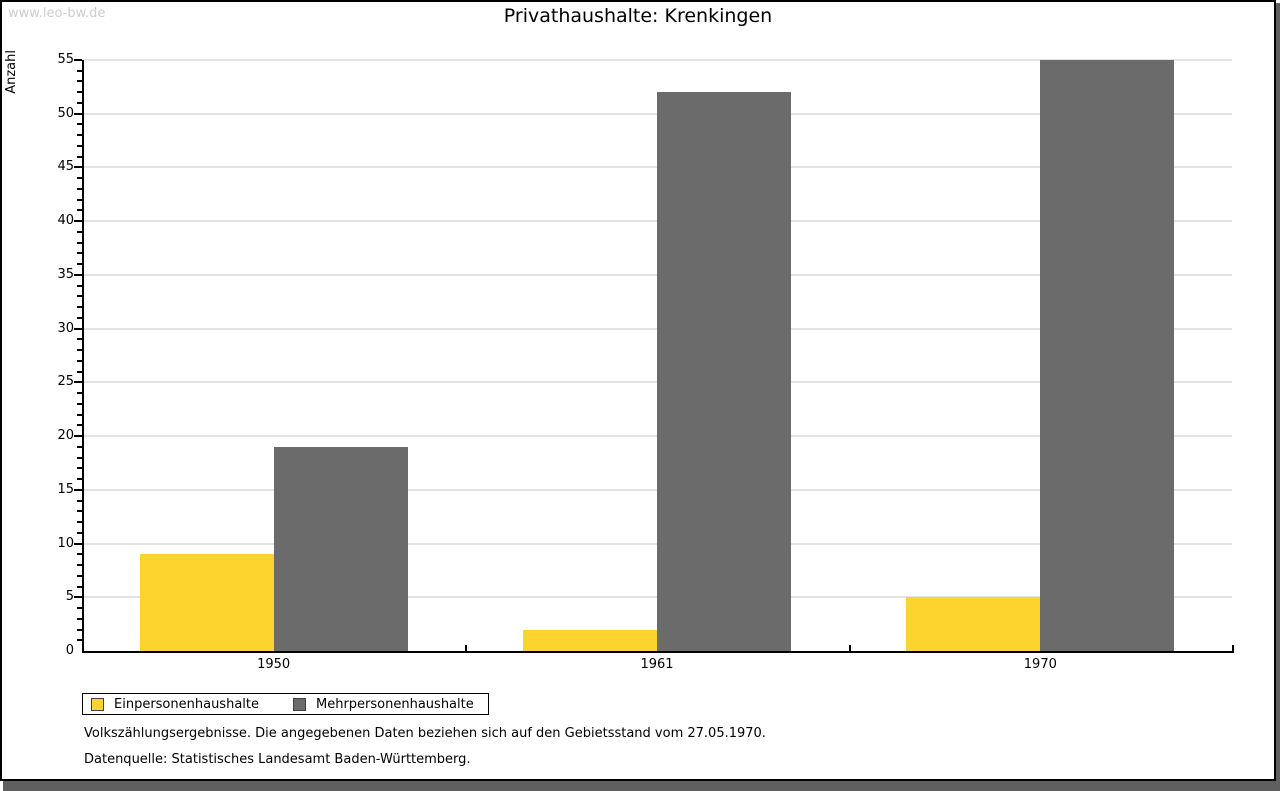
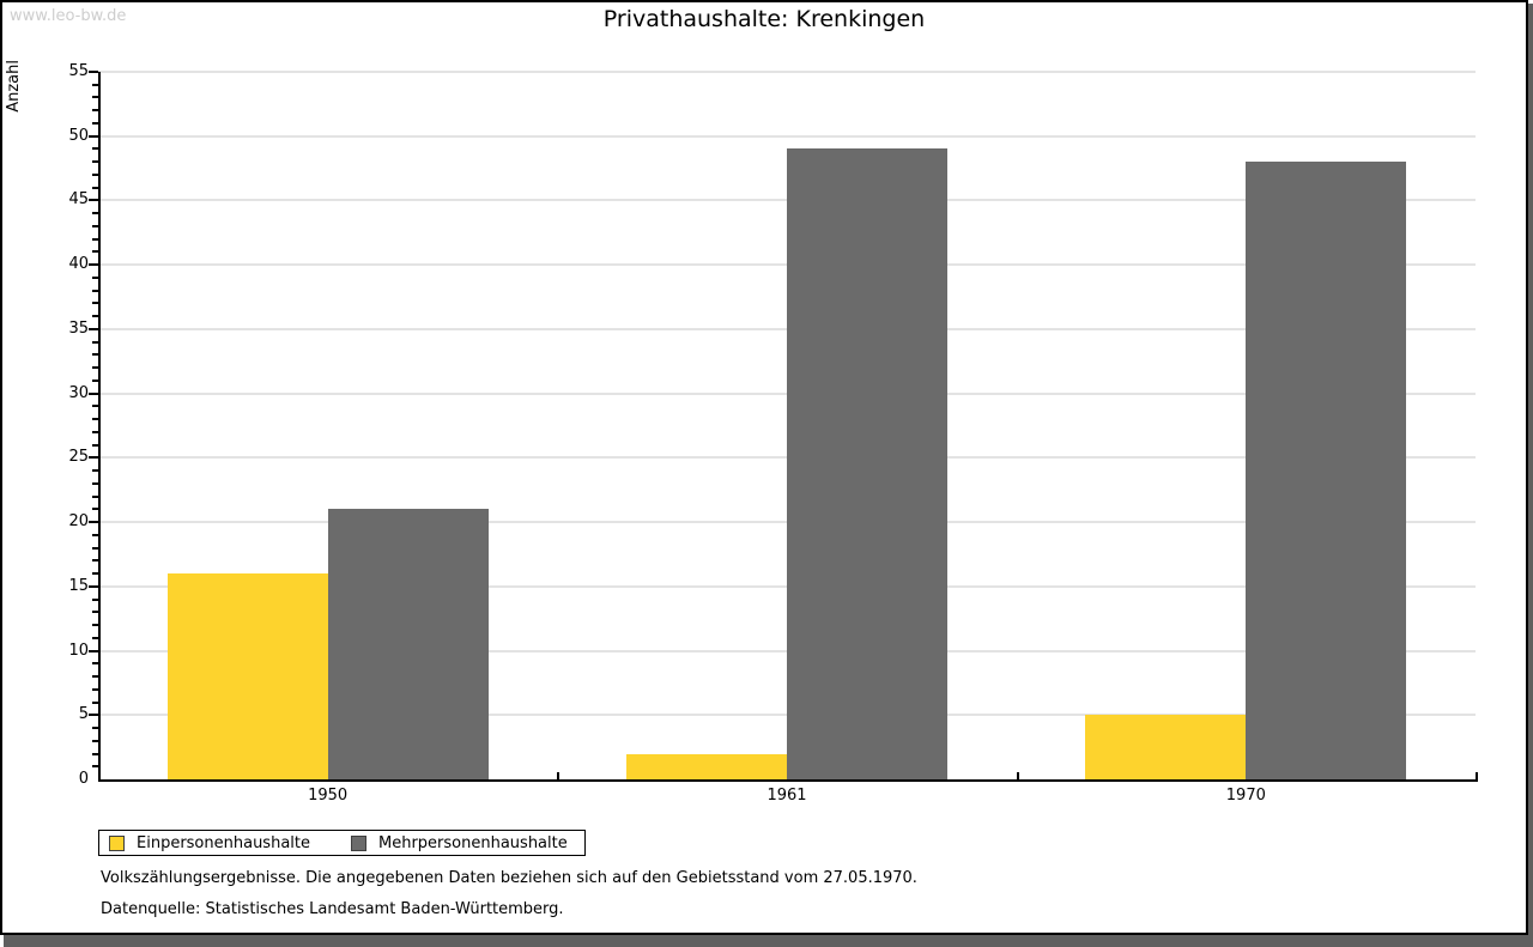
Einpersonenhaushalte/1950: 9 -> 16
Mehrpersonenhaushalte/1950: 19 -> 21
Mehrpersonenhaushalte/1961: 52 -> 49
Mehrpersonenhaushalte/1970: 55 -> 48
